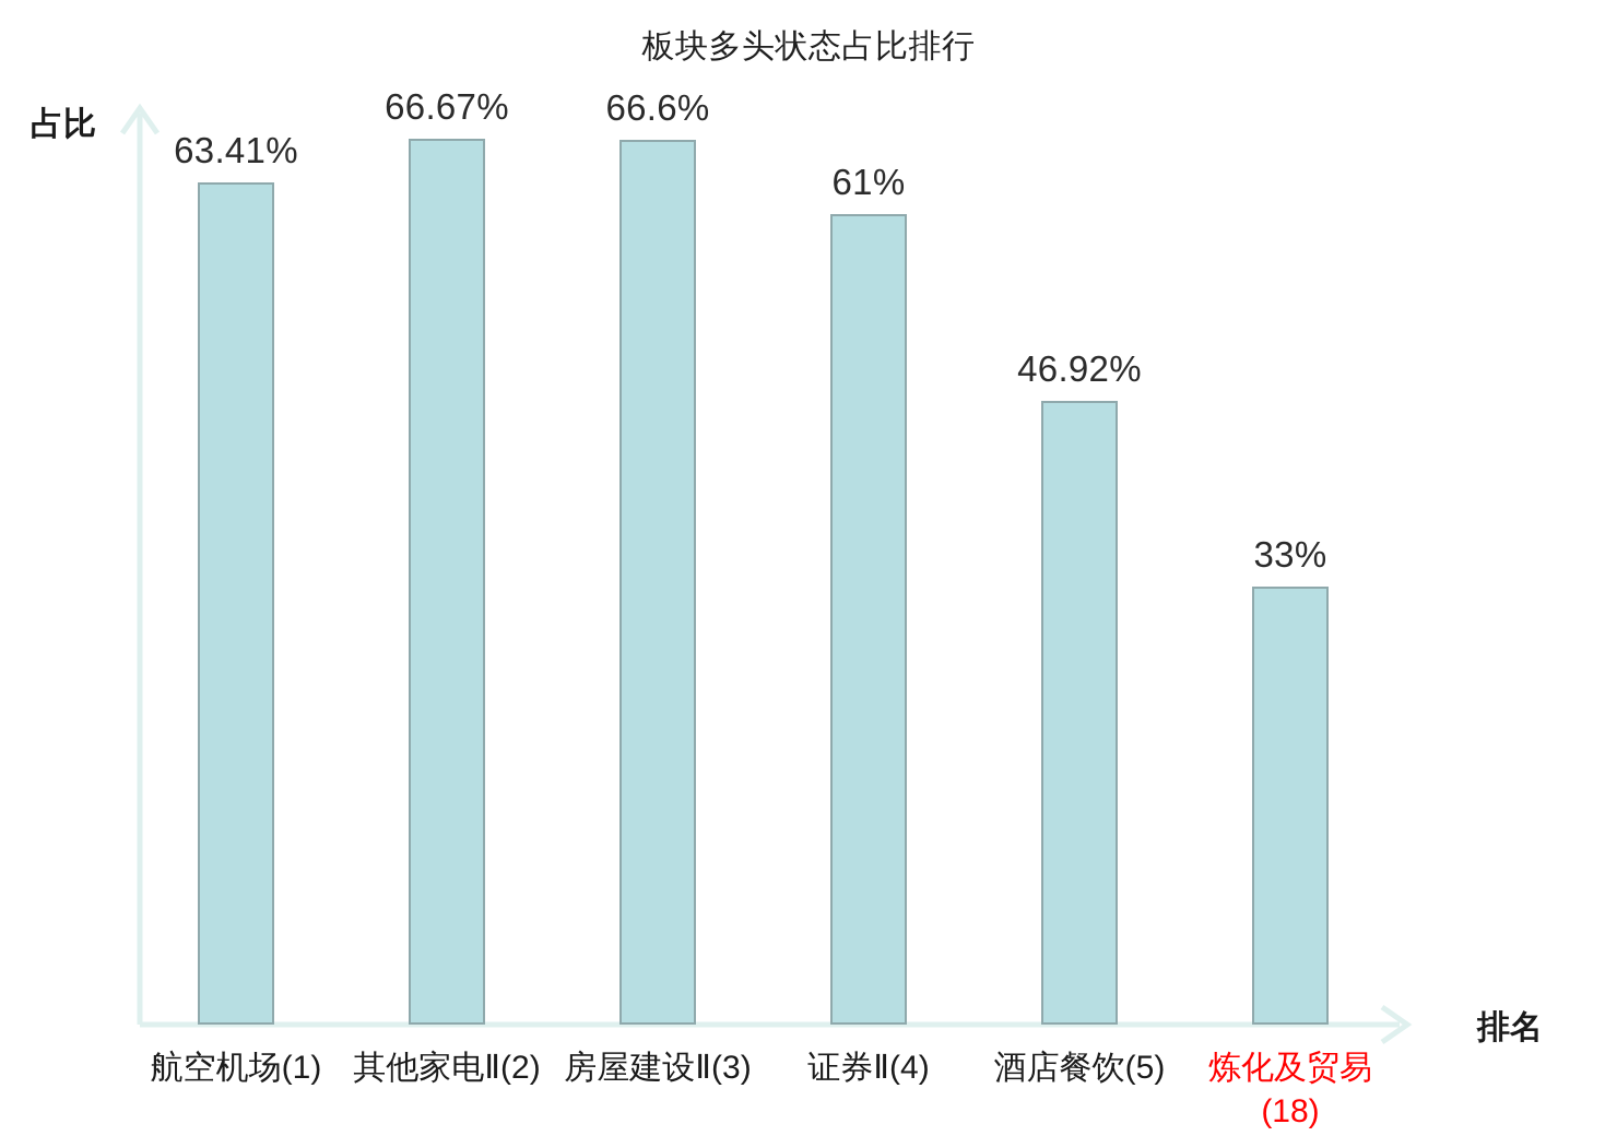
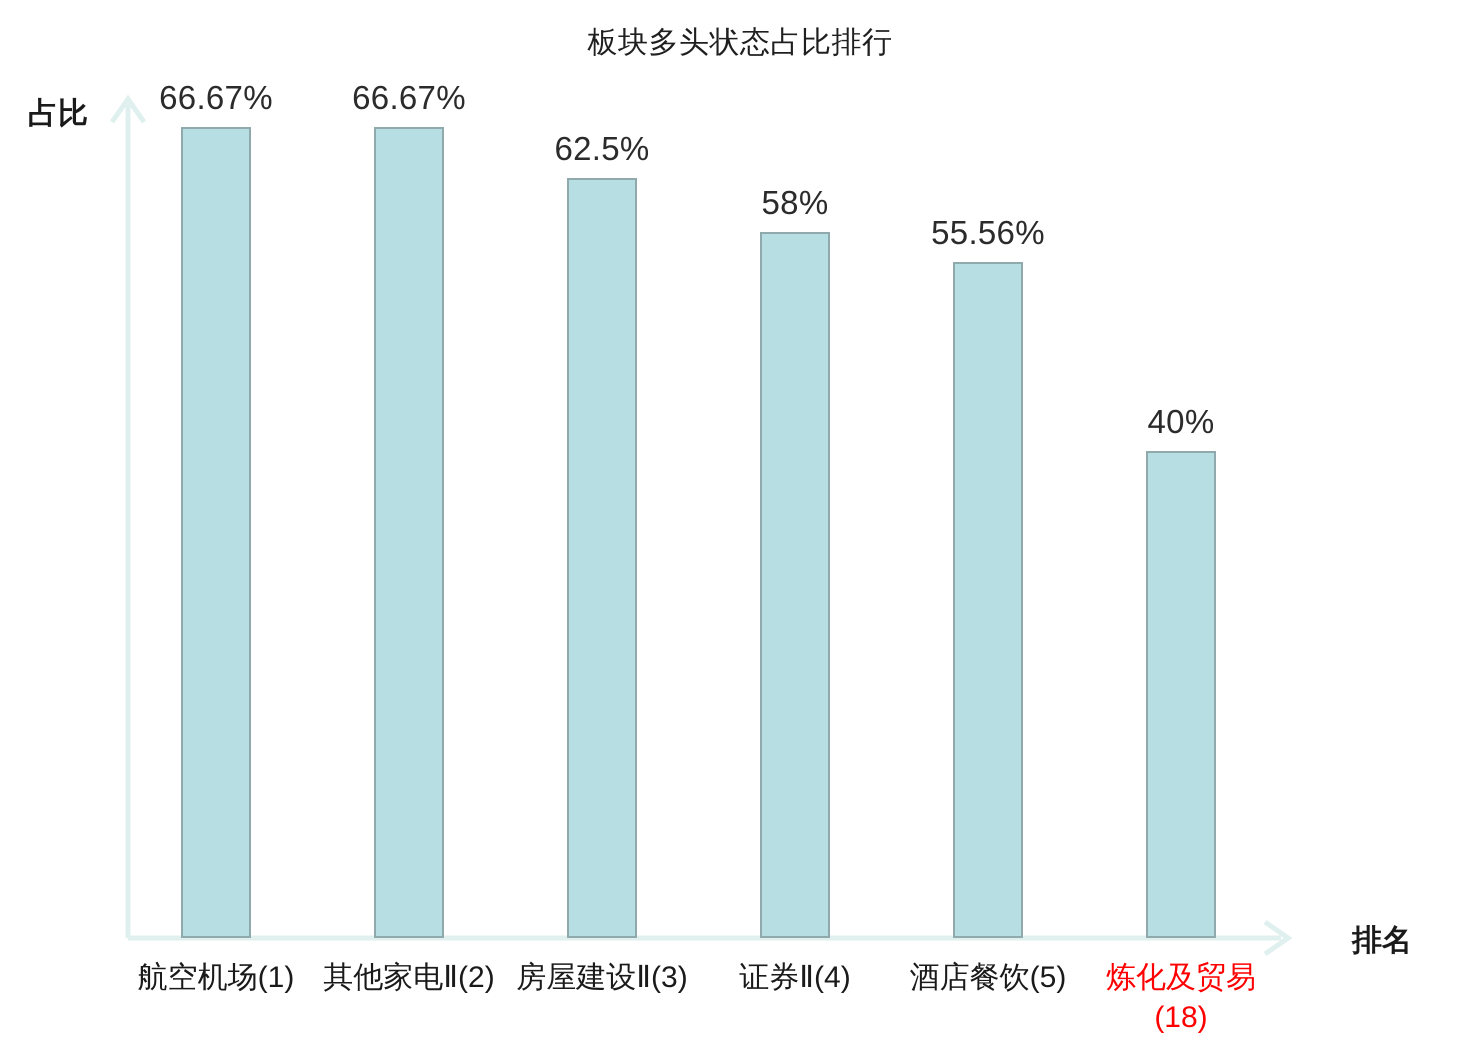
航空机场(1): 63.41% -> 66.67%
房屋建设Ⅱ(3): 66.6% -> 62.5%
证券Ⅱ(4): 61% -> 58%
酒店餐饮(5): 46.92% -> 55.56%
炼化及贸易(18): 33% -> 40%
